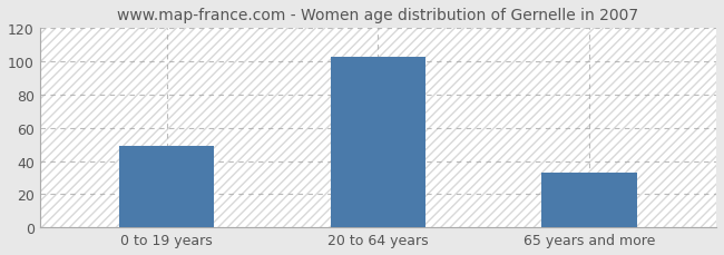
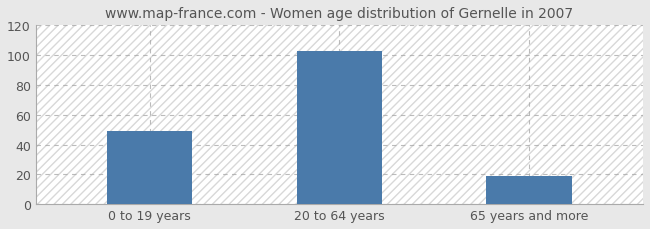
65 years and more: 33 -> 19
